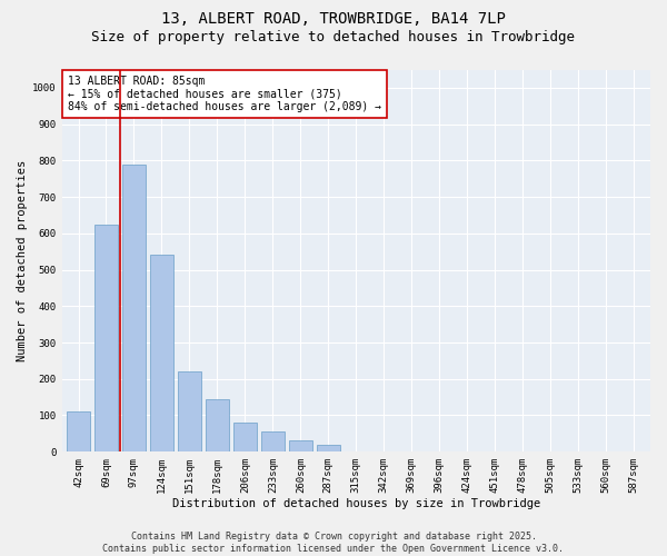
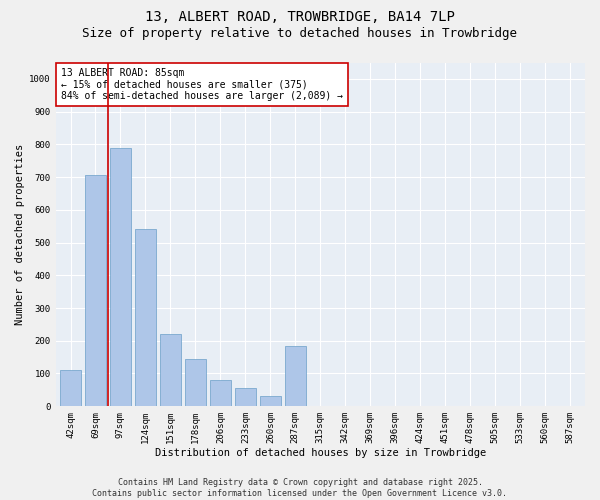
69sqm: 625 -> 705
287sqm: 20 -> 185
